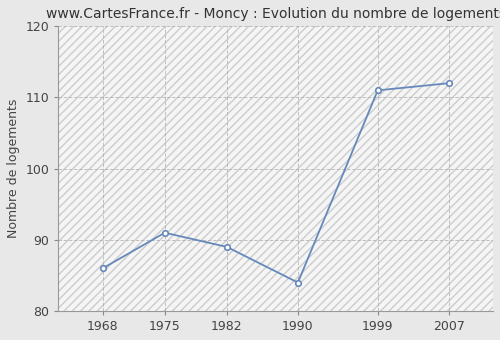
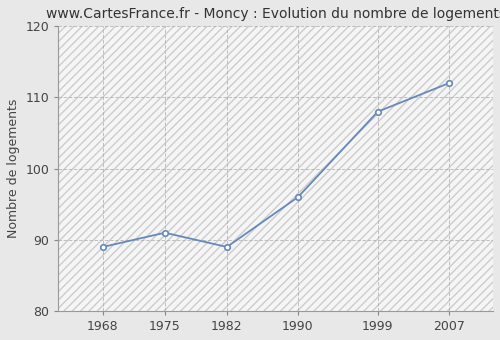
1968: 86 -> 89
1990: 84 -> 96
1999: 111 -> 108
